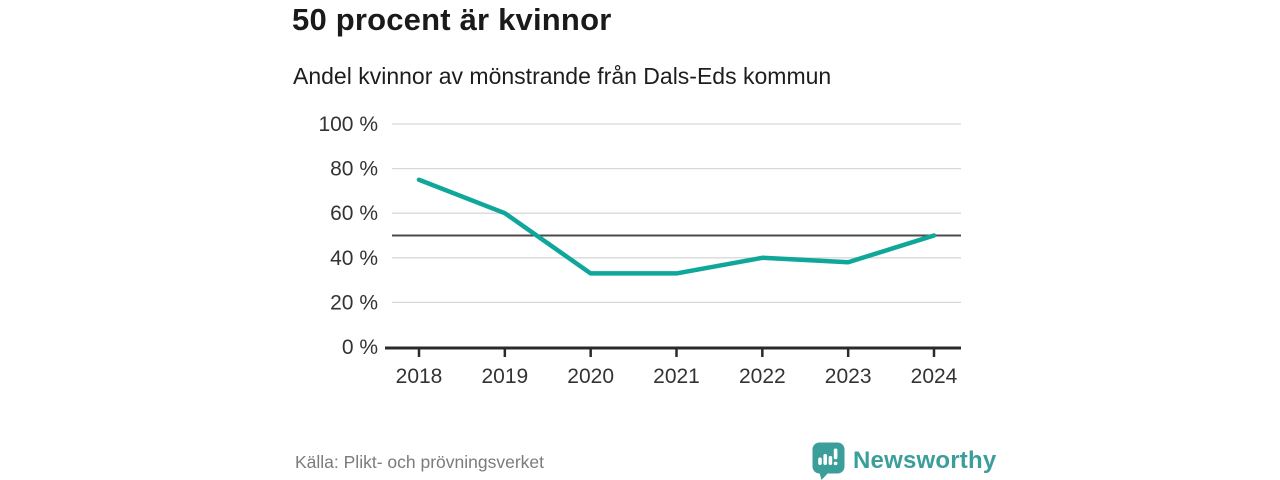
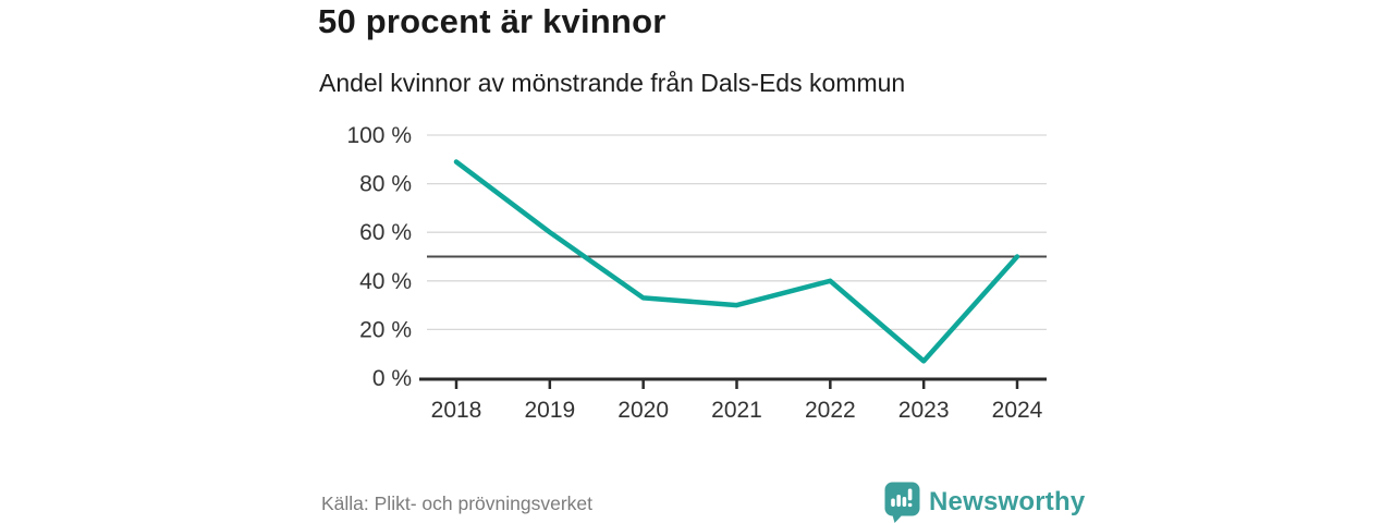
2018: 75% -> 89%
2021: 33% -> 30%
2023: 38% -> 7%
